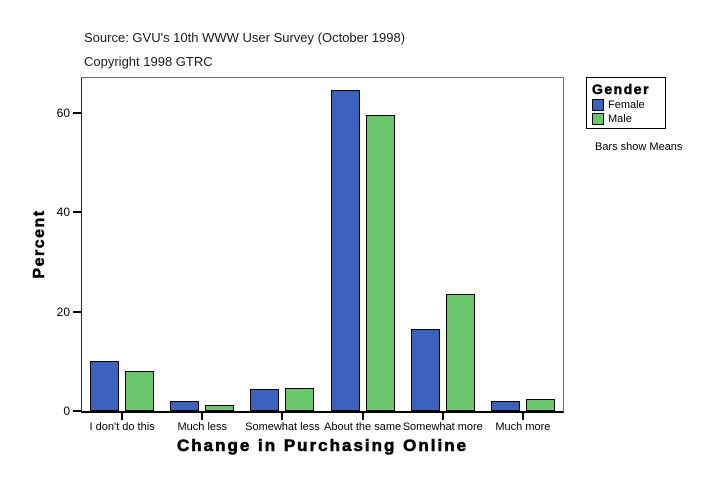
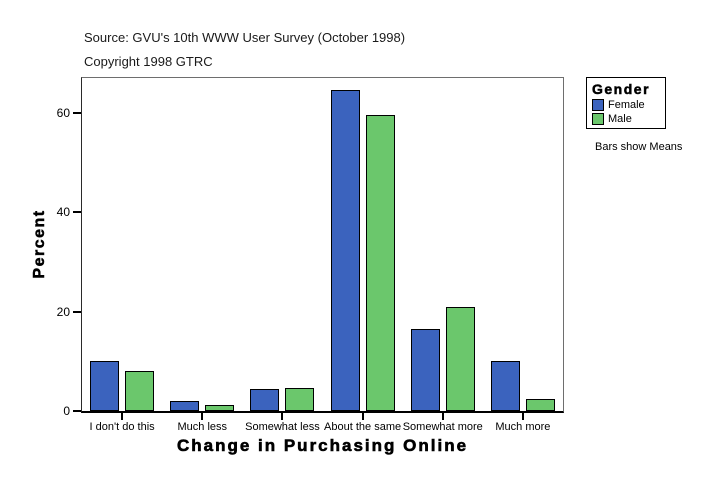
Male/Somewhat more: 24 -> 21
Female/Much more: 2 -> 10
